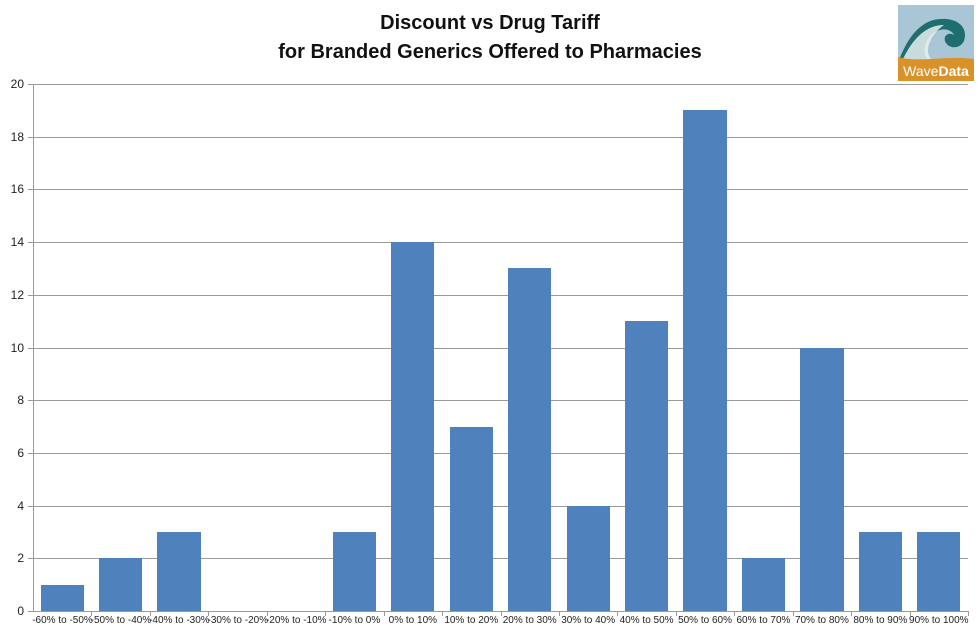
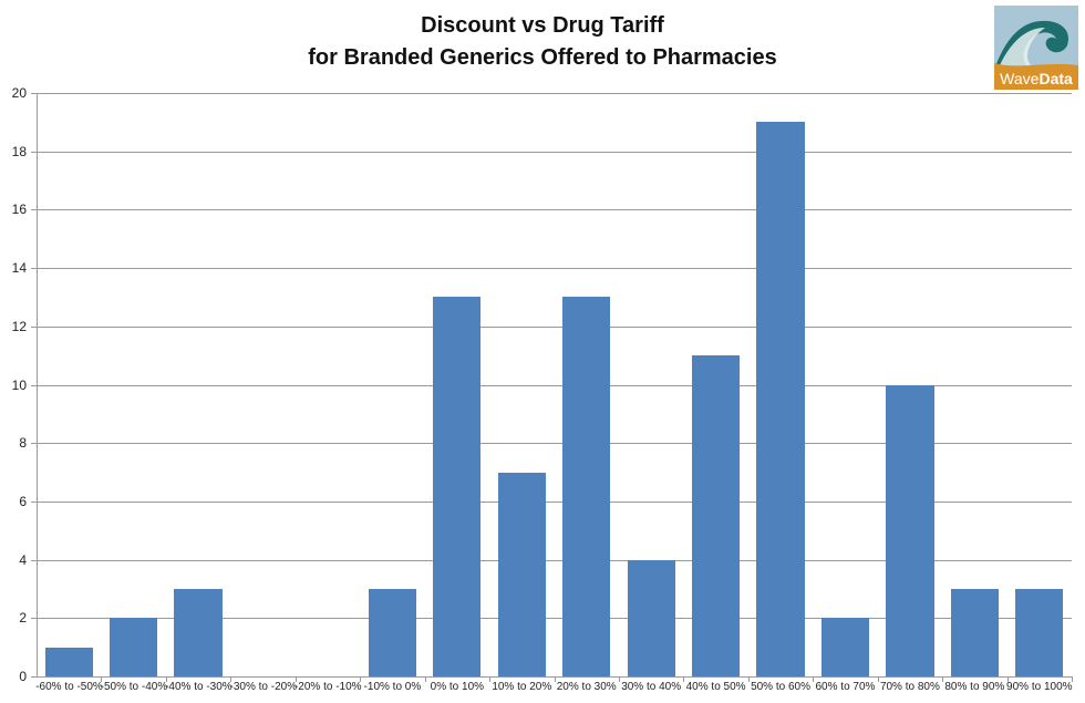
0% to 10%: 14 -> 13
